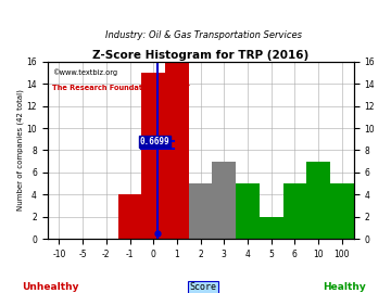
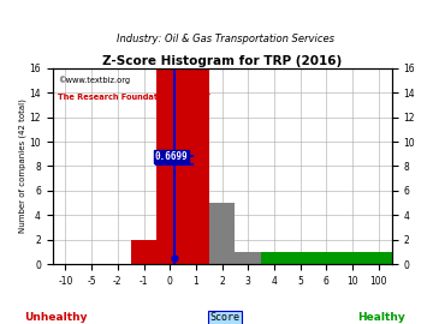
-1: 4 -> 2
0: 15 -> 16
3: 7 -> 1
4: 5 -> 1
5: 2 -> 1
6: 5 -> 1
10: 7 -> 1
100: 5 -> 1
